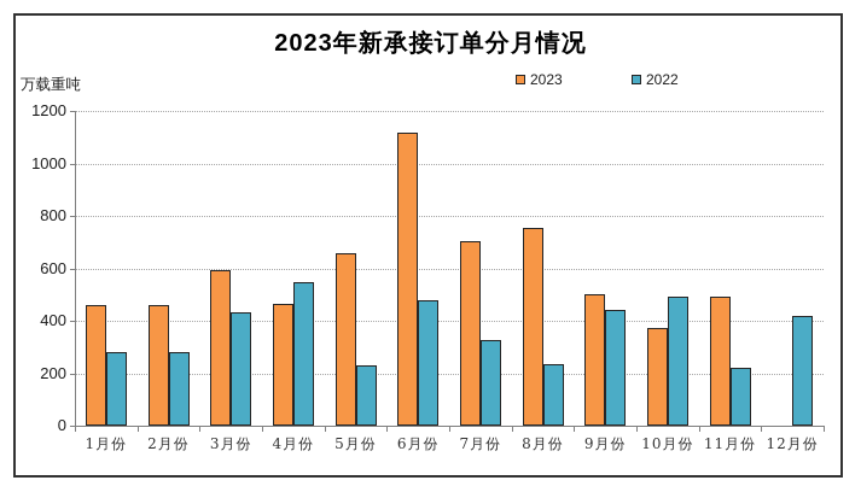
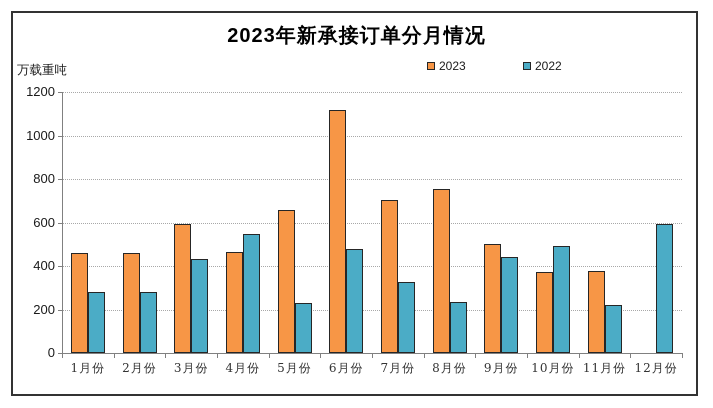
2023/11月份: 490 -> 380
2022/12月份: 420 -> 590
